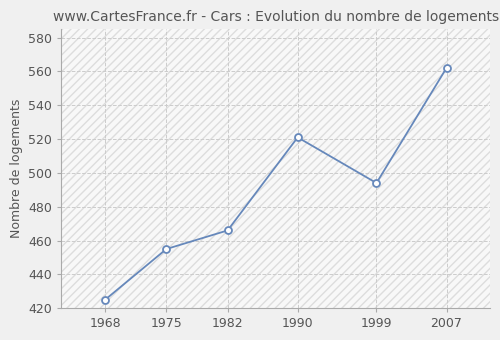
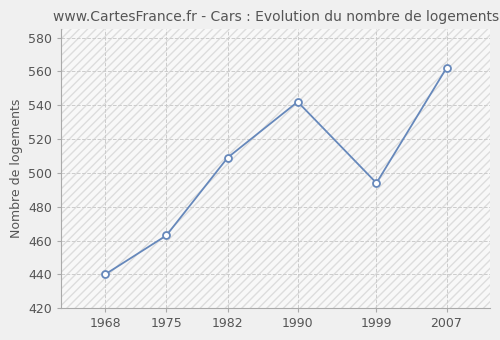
1968: 425 -> 440
1975: 455 -> 463
1982: 466 -> 509
1990: 521 -> 542
